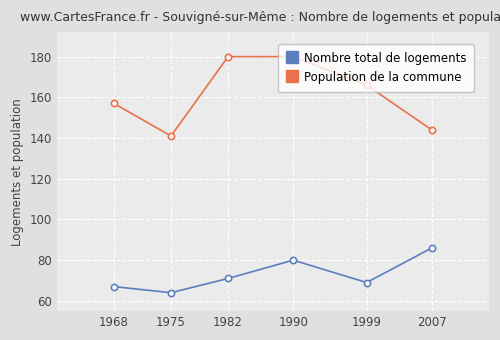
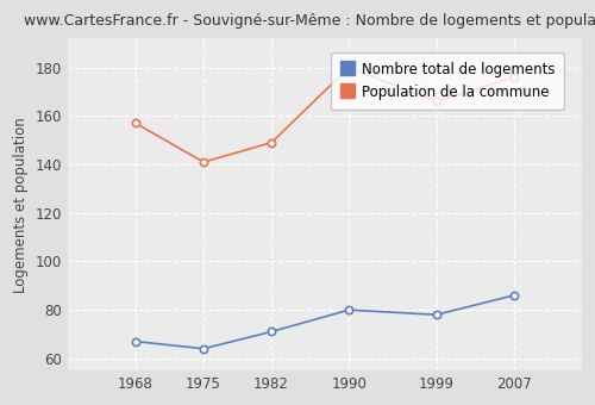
Population de la commune/1982: 180 -> 149
Nombre total de logements/1999: 69 -> 78
Population de la commune/2007: 144 -> 176
